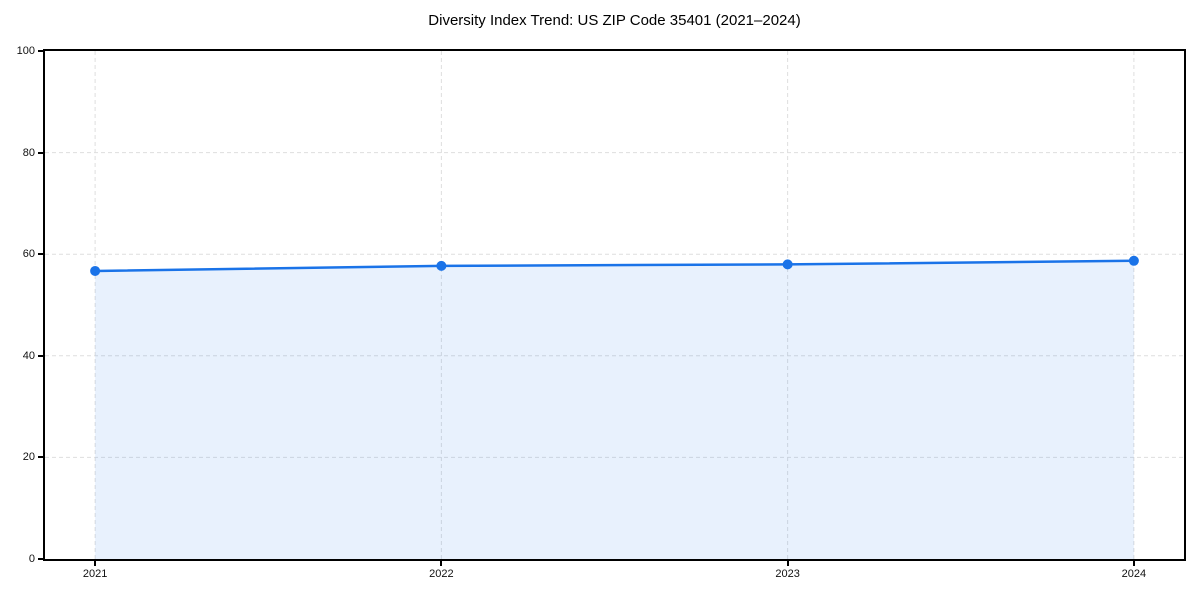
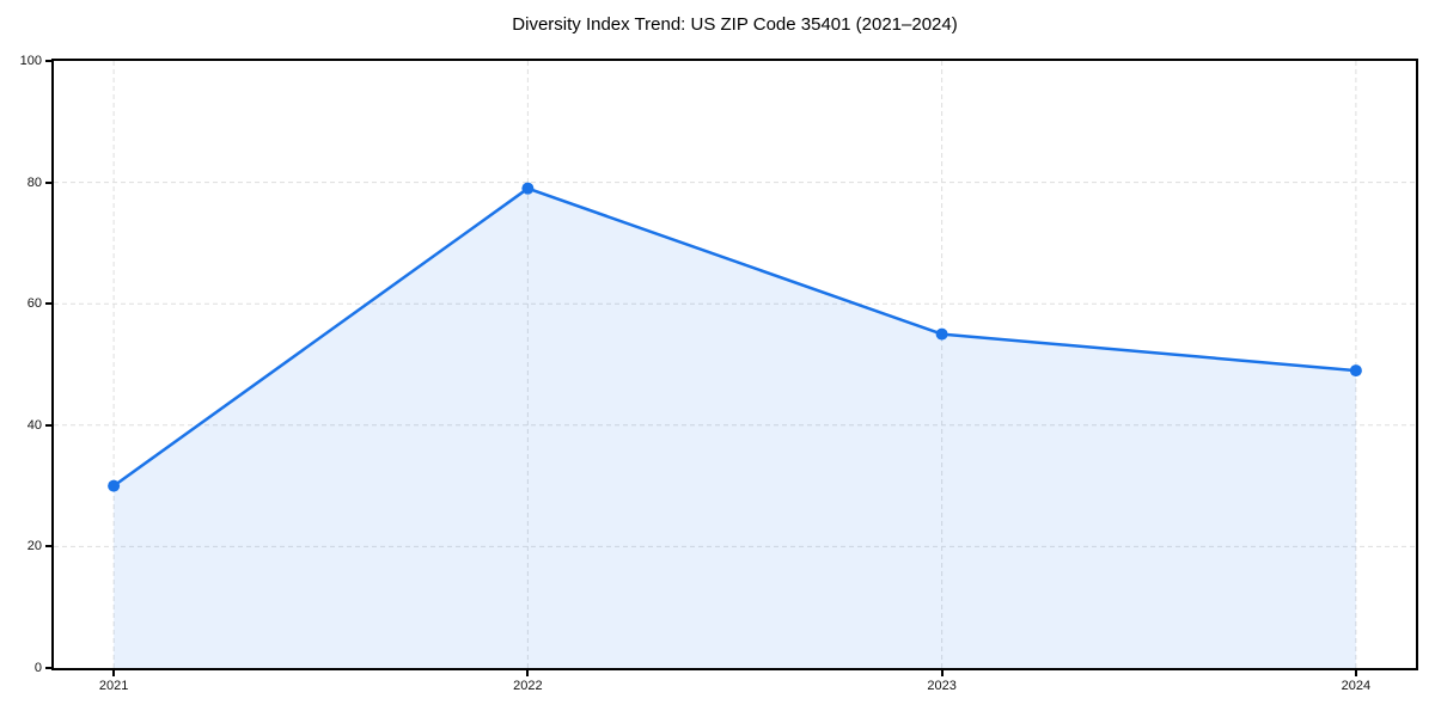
2021: 57 -> 30
2022: 58 -> 79
2023: 58 -> 55
2024: 59 -> 49
